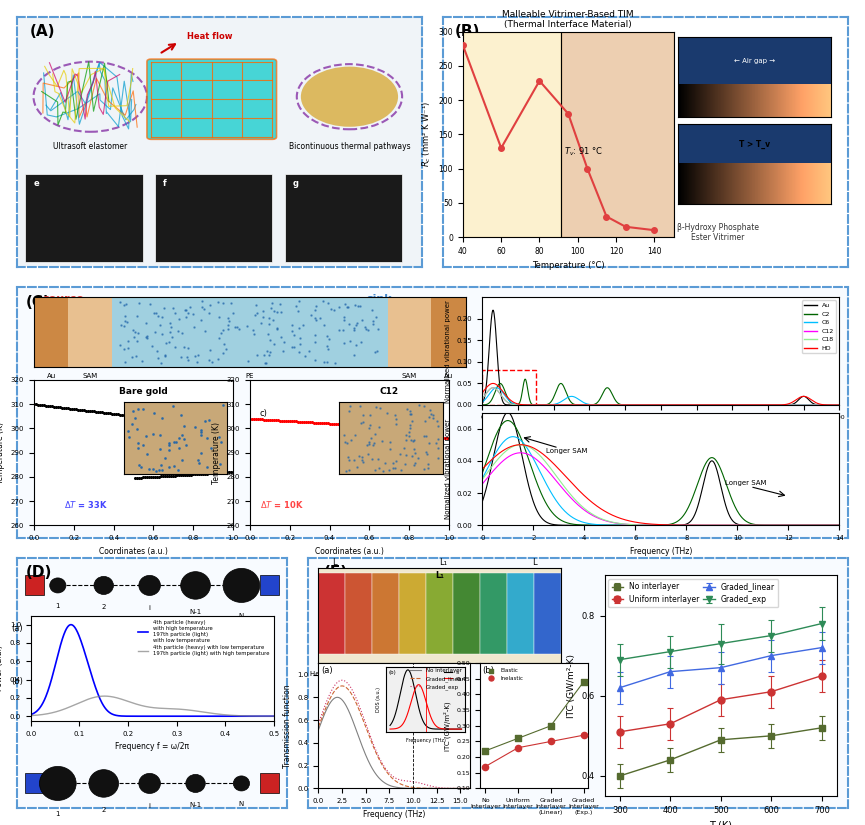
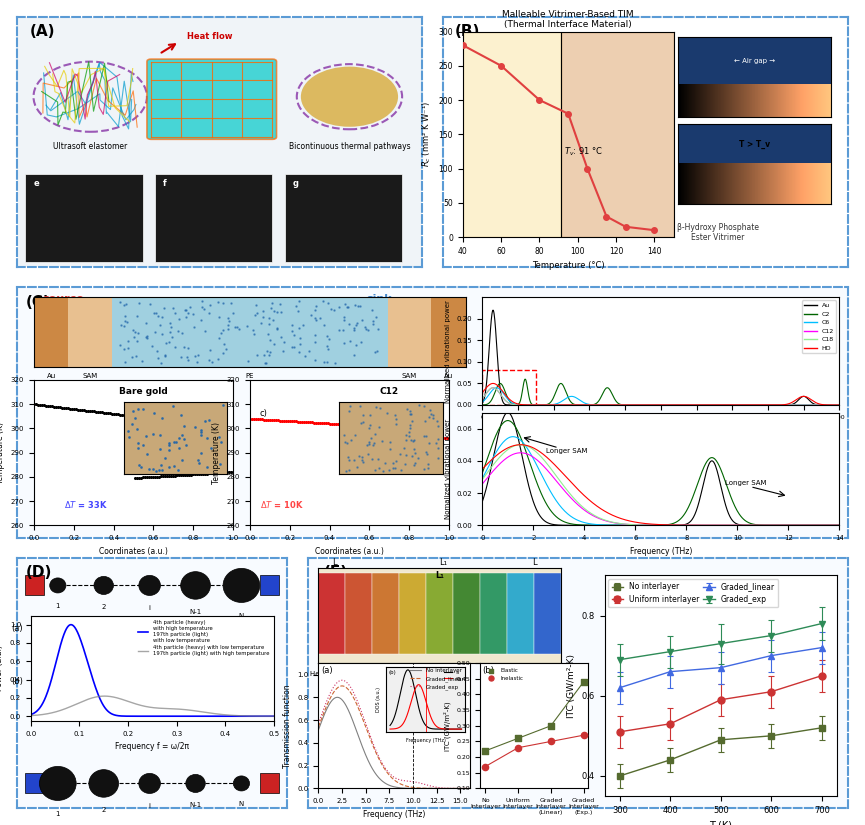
Malleable Vitrimer-Based TIM (Thermal Interface Material)/60: 130 -> 250
Malleable Vitrimer-Based TIM (Thermal Interface Material)/80: 228 -> 200
